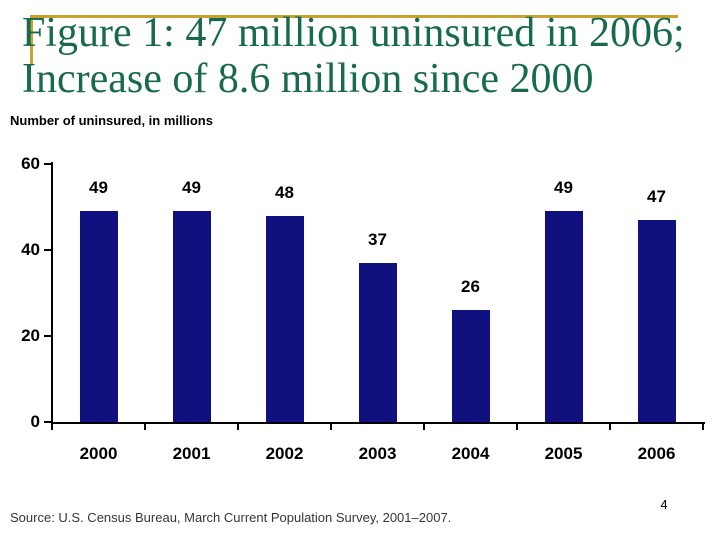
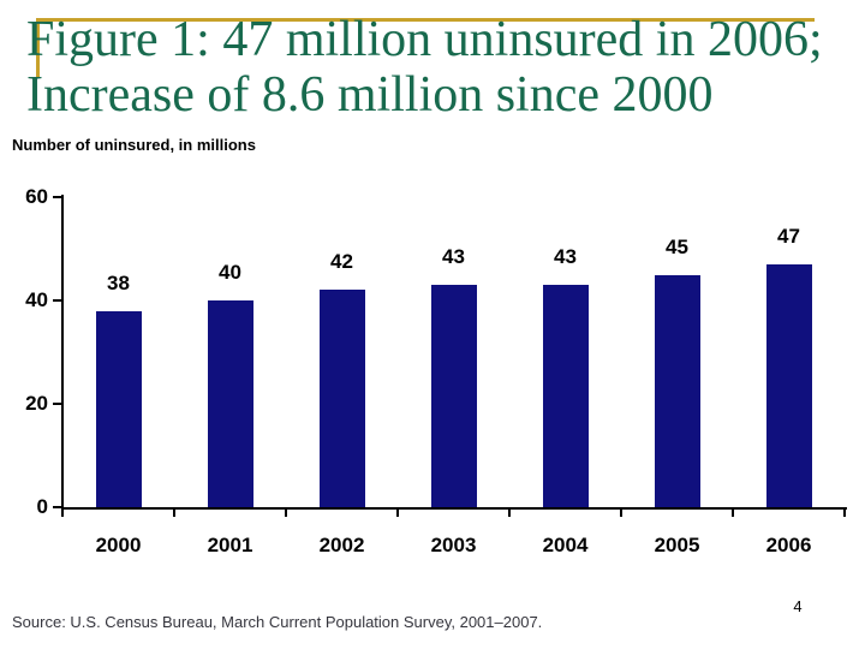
2000: 49 -> 38
2001: 49 -> 40
2002: 48 -> 42
2003: 37 -> 43
2004: 26 -> 43
2005: 49 -> 45
